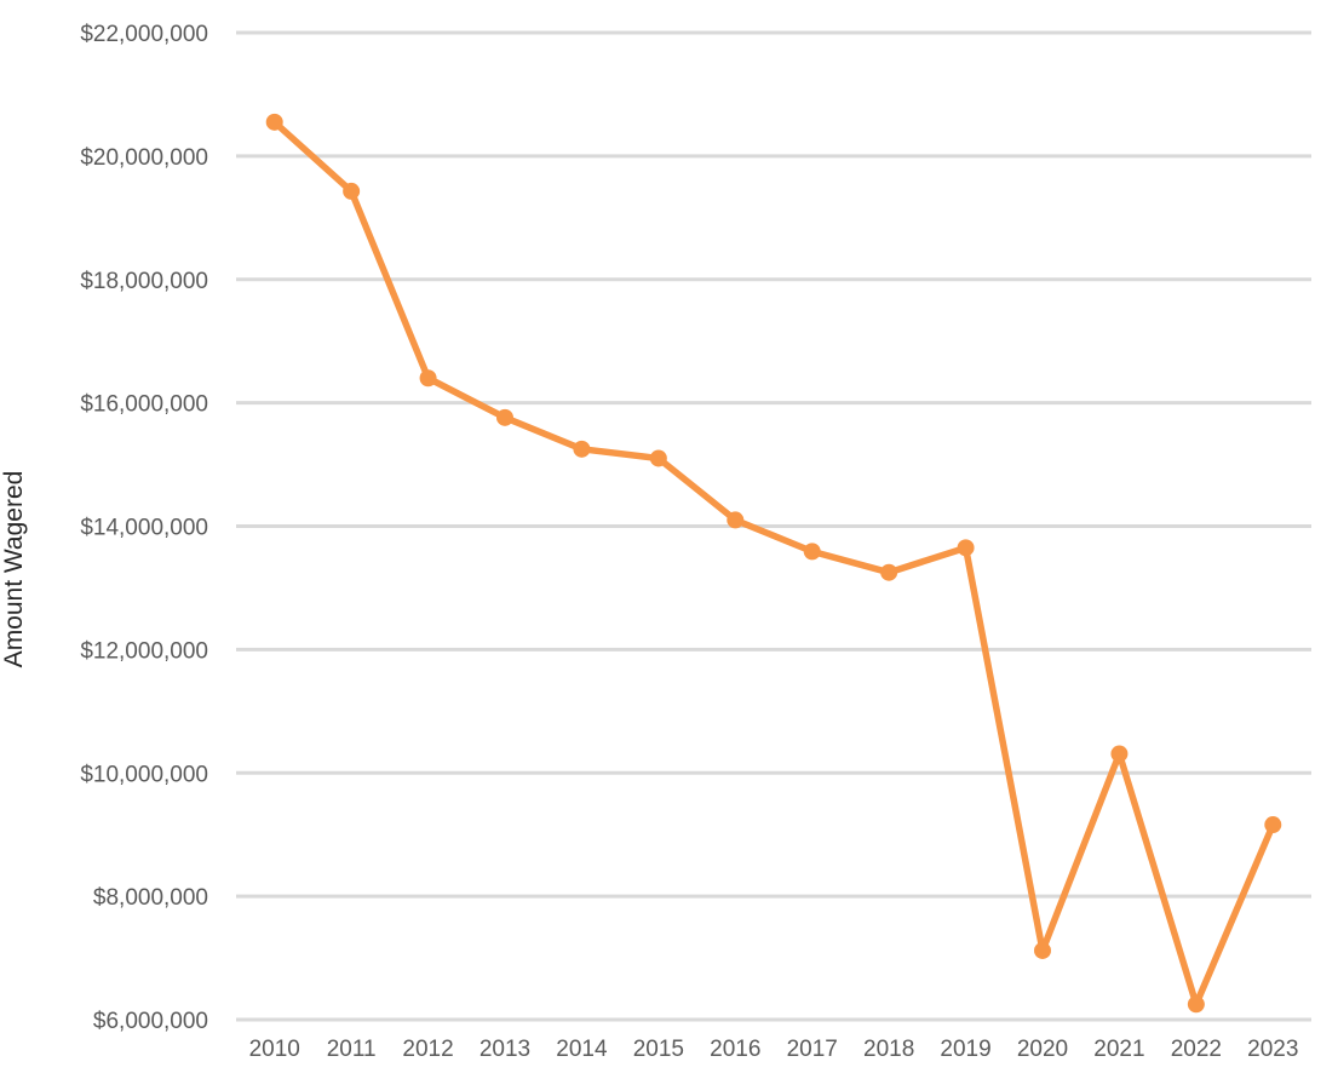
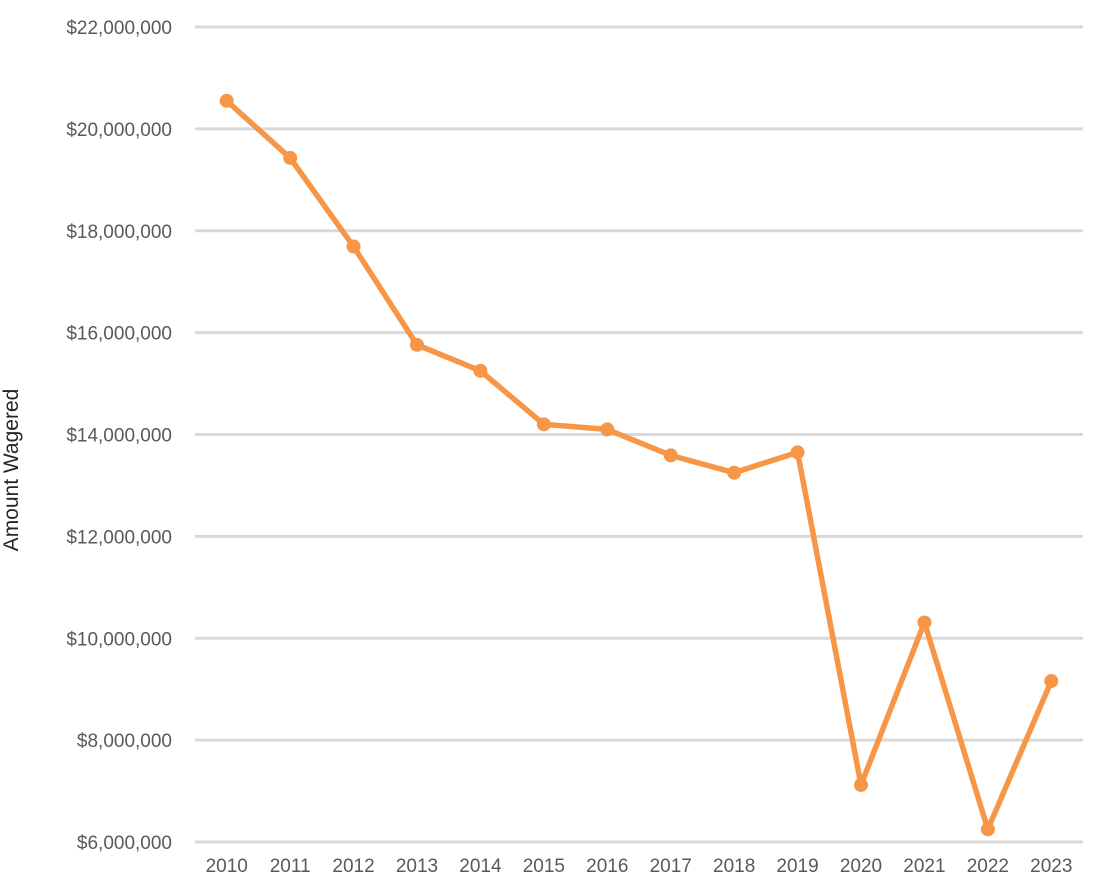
2012: $16400000 -> $17700000
2015: $15100000 -> $14200000
